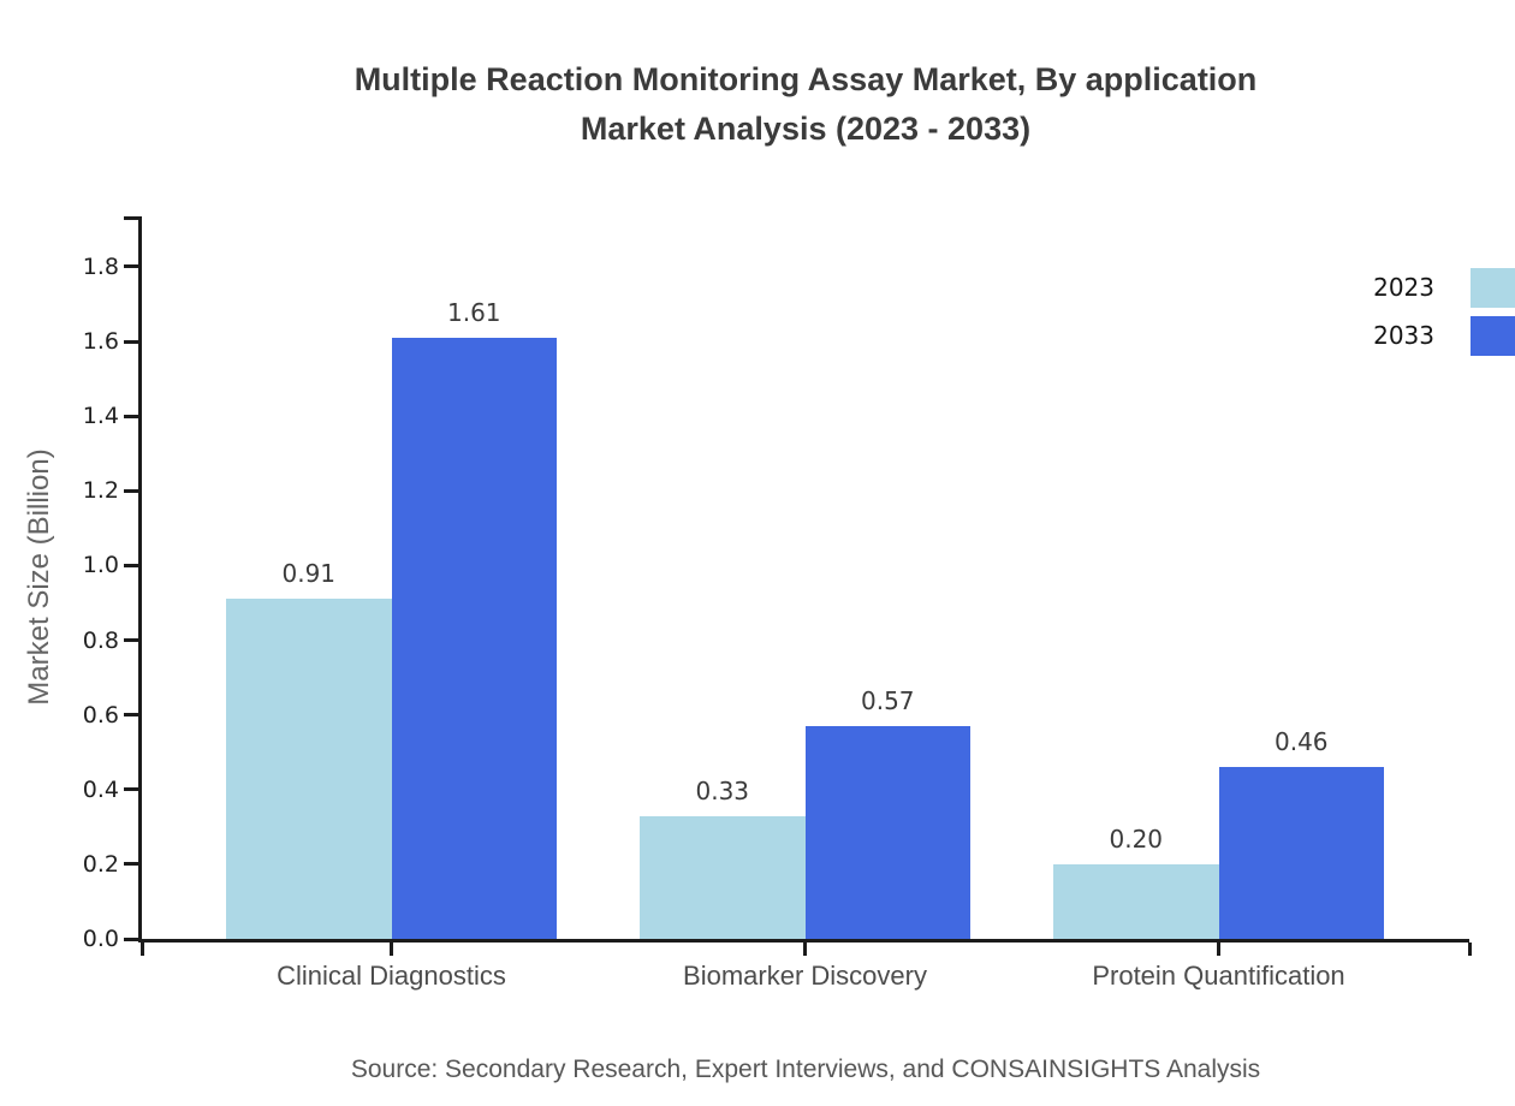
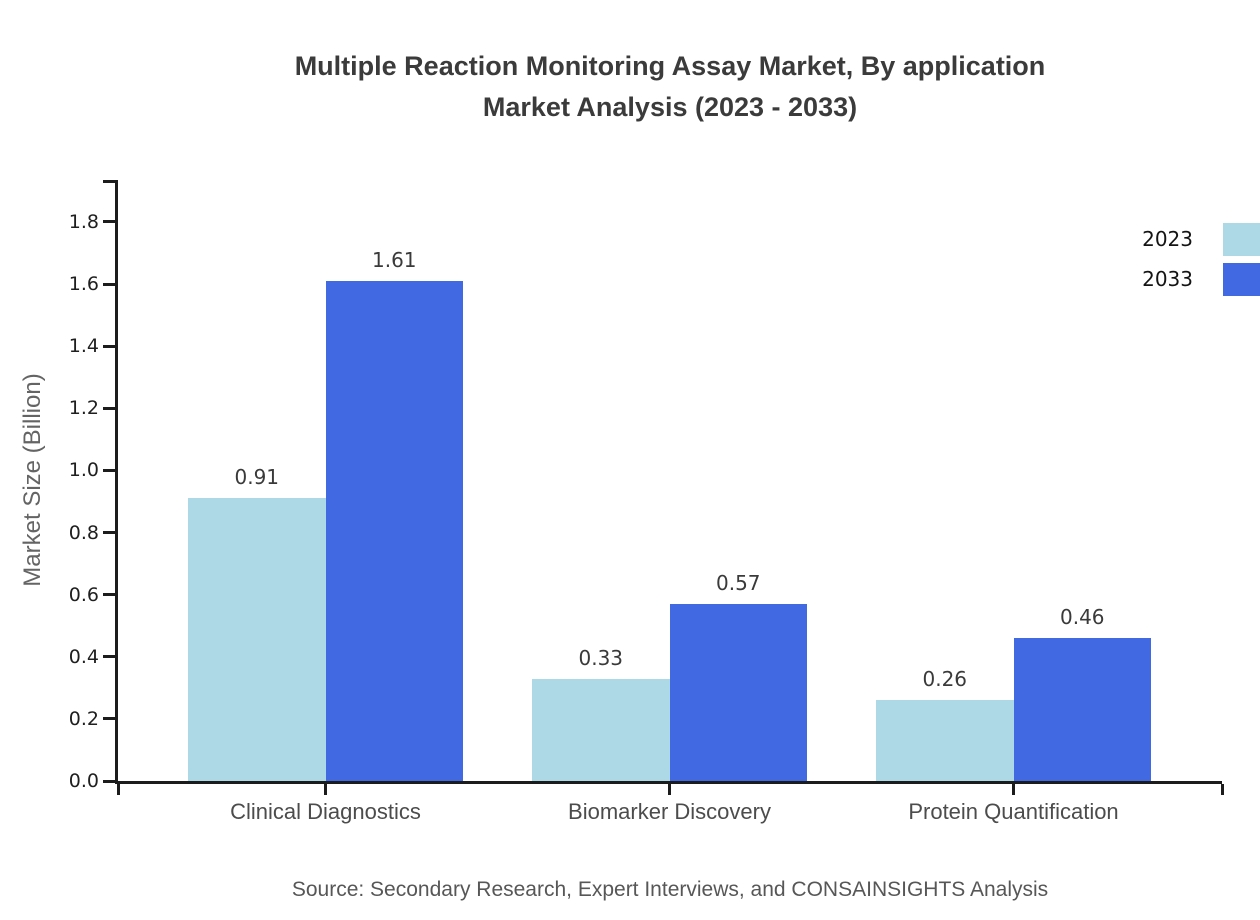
2023/Protein Quantification: 0.20 -> 0.26
